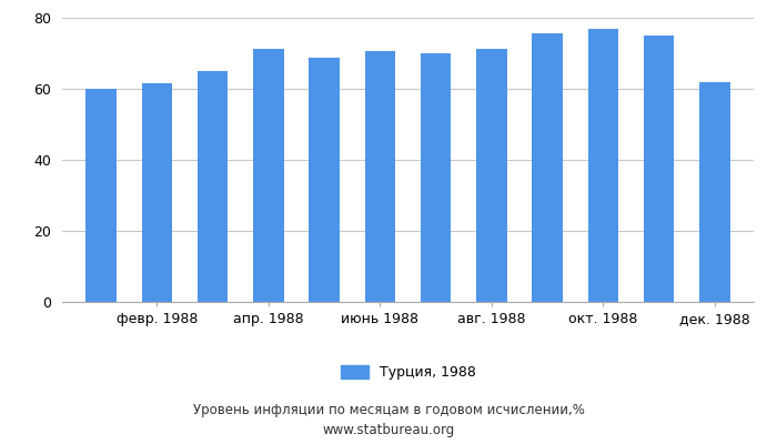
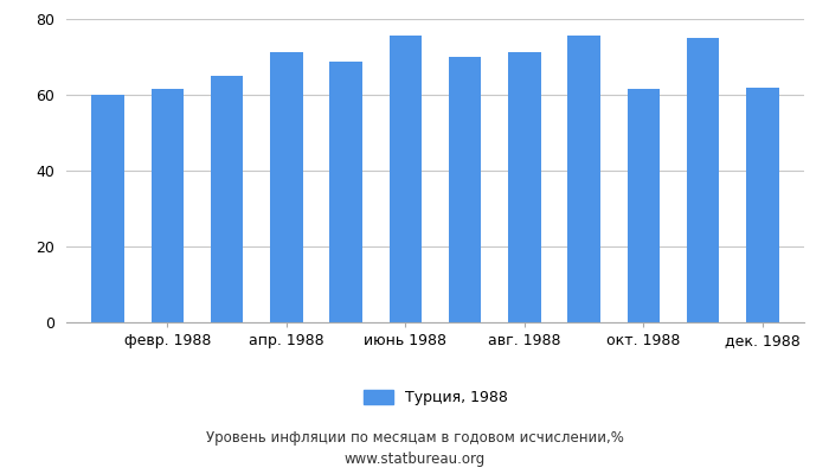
июнь 1988: 70.5 -> 75.5
окт. 1988: 77.0 -> 61.5
